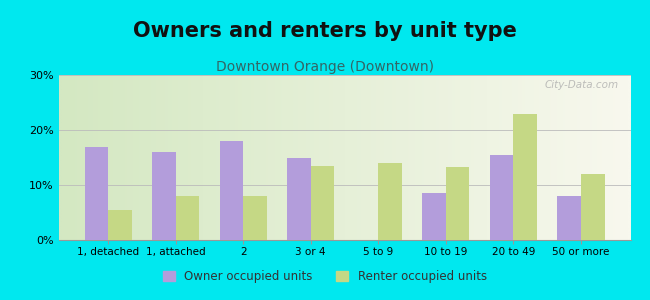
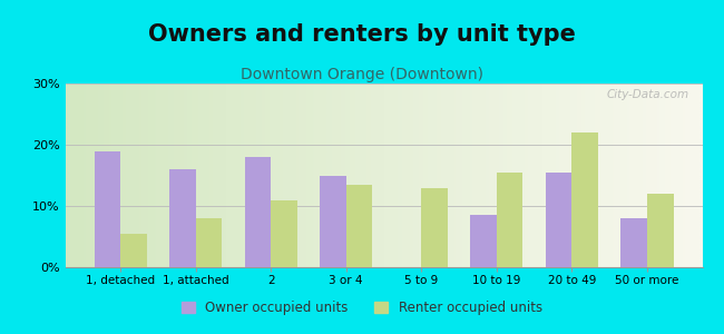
Owner occupied units/1, detached: 17.0% -> 19.0%
Renter occupied units/2: 8.0% -> 11.0%
Renter occupied units/5 to 9: 14.0% -> 13.0%
Renter occupied units/10 to 19: 13.2% -> 15.5%
Renter occupied units/20 to 49: 23.0% -> 22.0%
